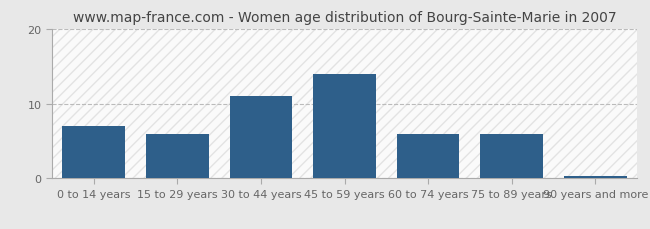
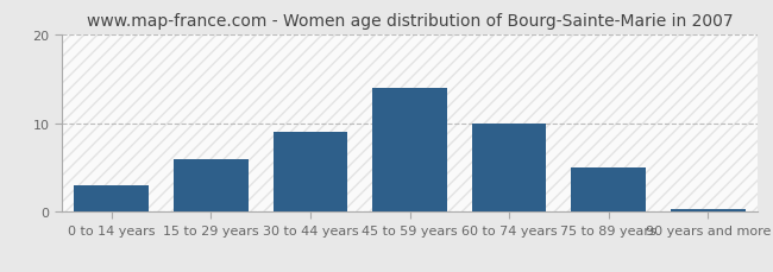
0 to 14 years: 7.0 -> 3.0
30 to 44 years: 11.0 -> 9.0
60 to 74 years: 6.0 -> 10.0
75 to 89 years: 6.0 -> 5.0
